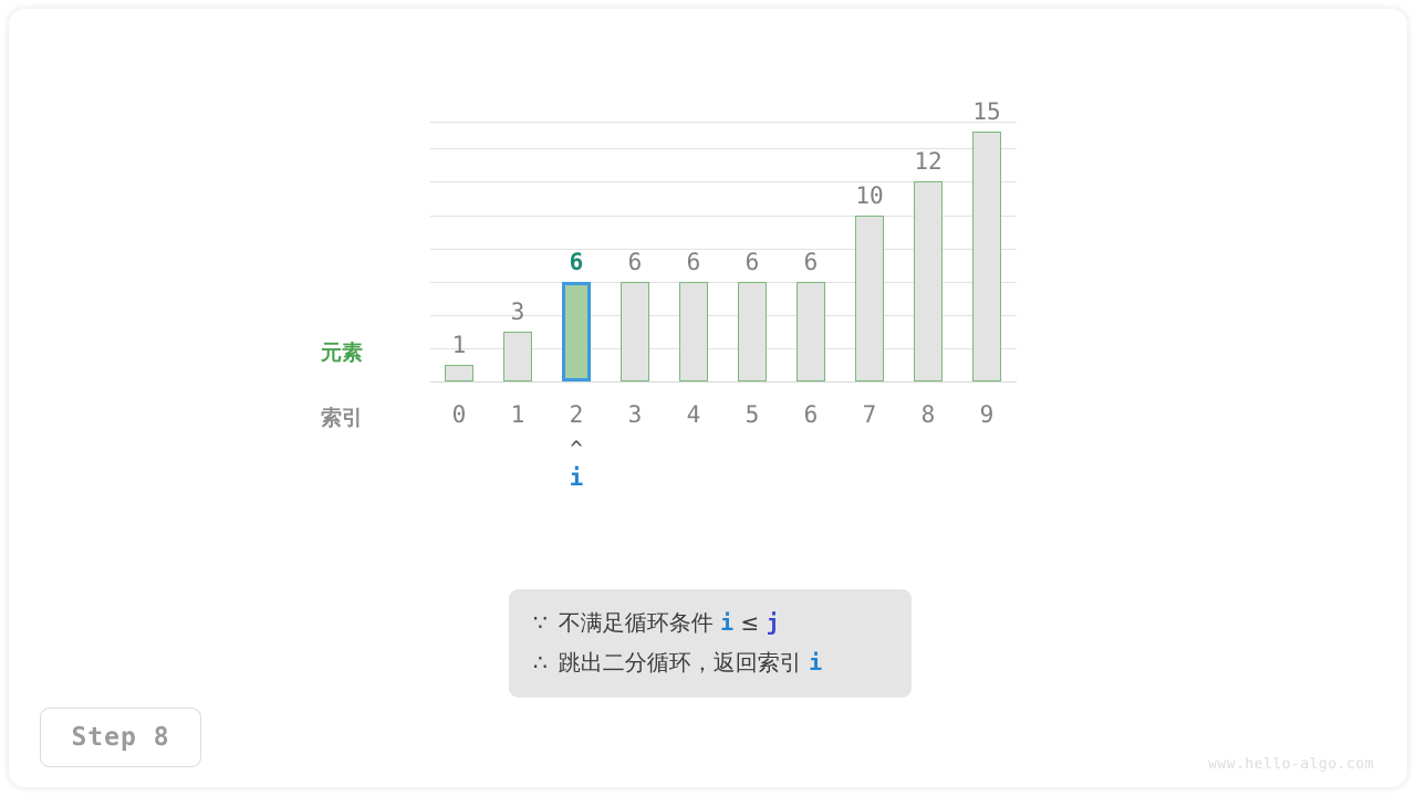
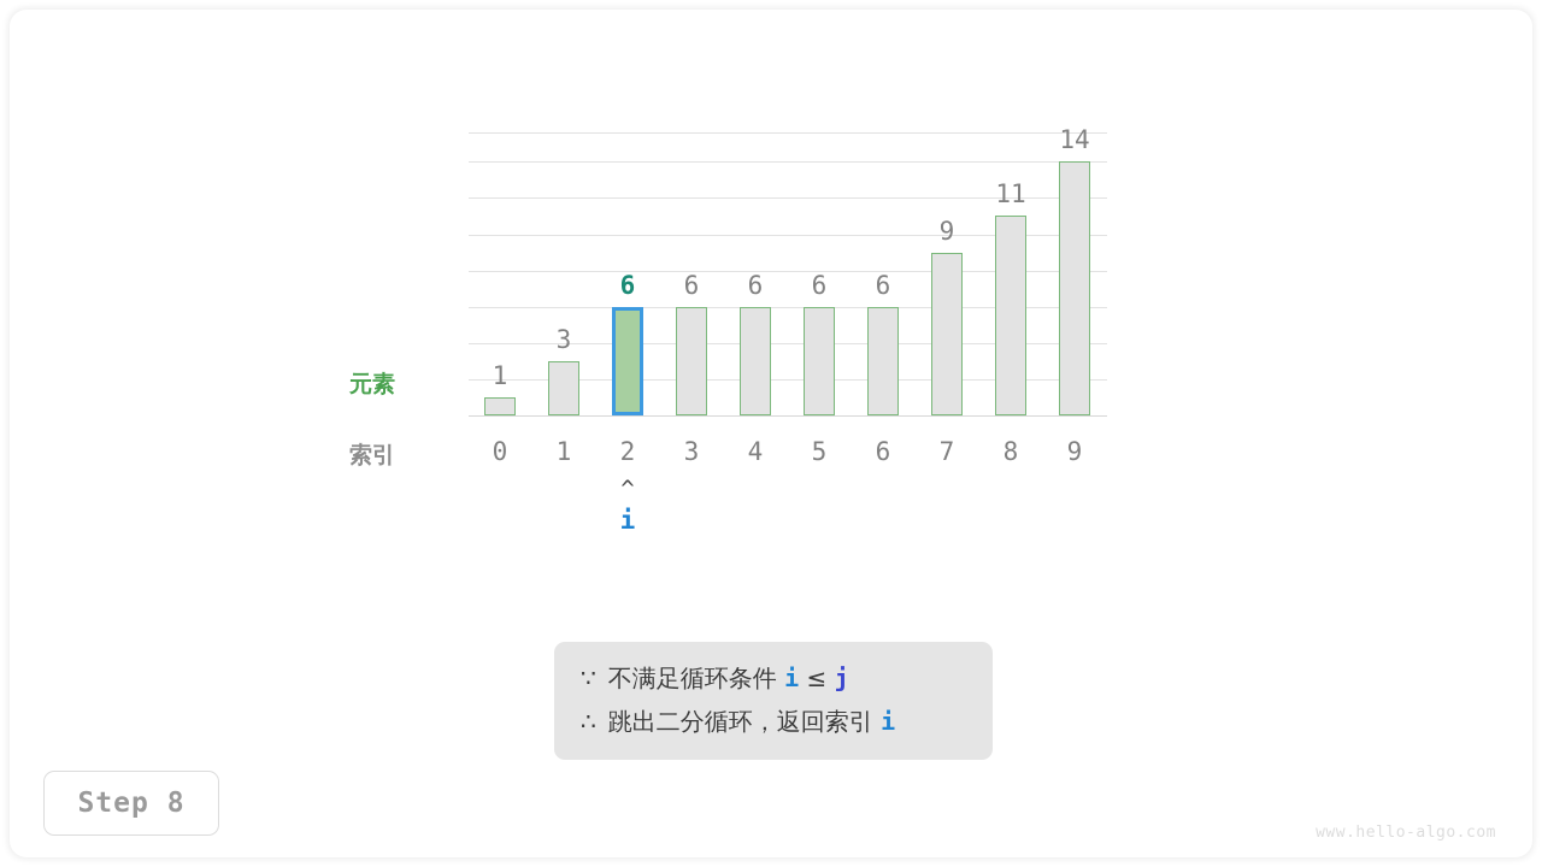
7: 10 -> 9
8: 12 -> 11
9: 15 -> 14
